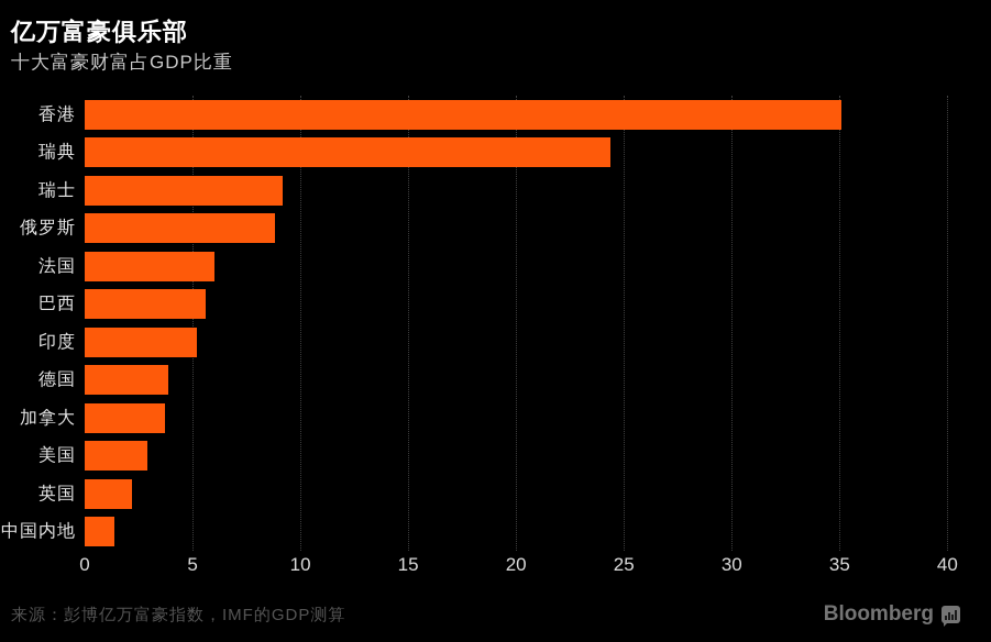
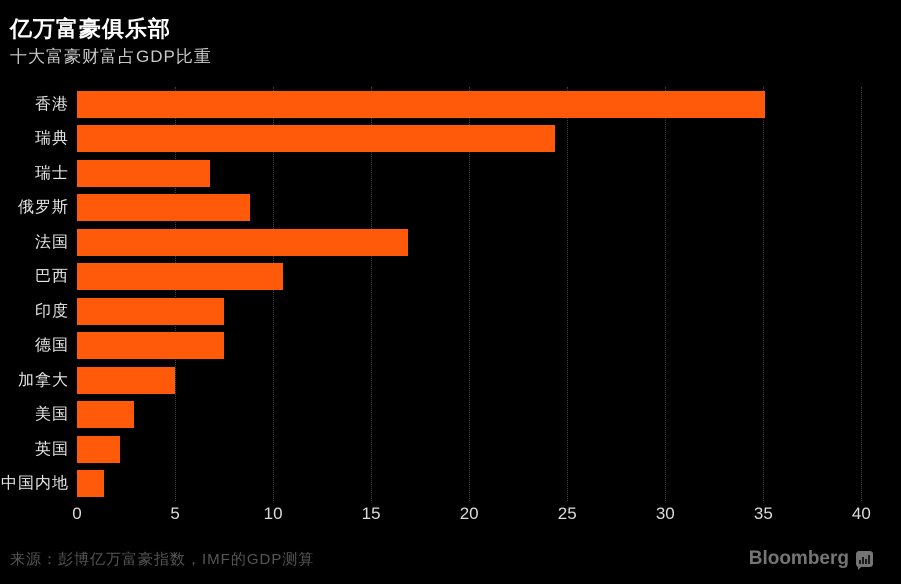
瑞士: 9.2 -> 6.8
法国: 6.0 -> 16.9
巴西: 5.6 -> 10.5
印度: 5.2 -> 7.5
德国: 3.9 -> 7.5
加拿大: 3.7 -> 5.0
